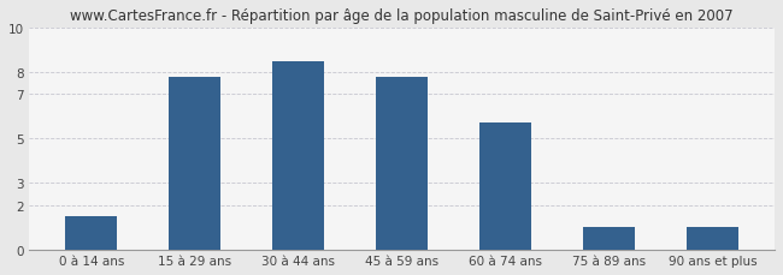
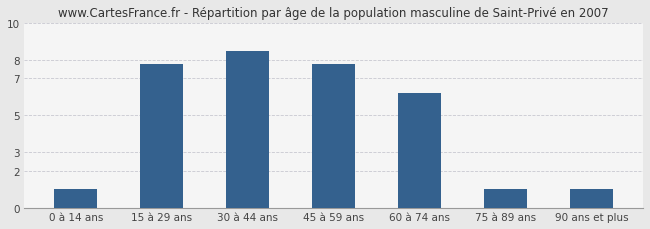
0 à 14 ans: 1.5 -> 1.0
60 à 74 ans: 5.7 -> 6.2
